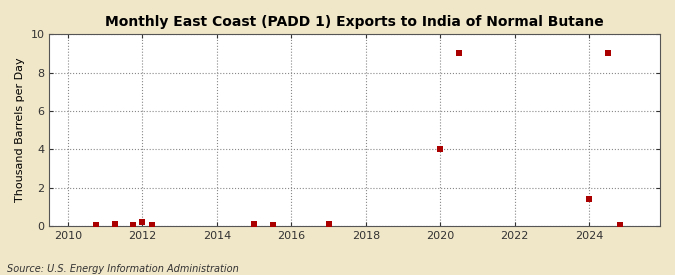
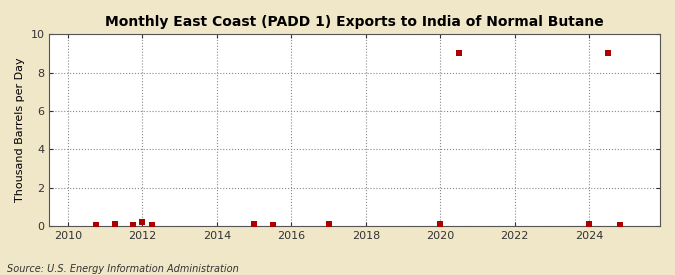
2020: 4.0 -> 0.1
2024: 1.4 -> 0.1
